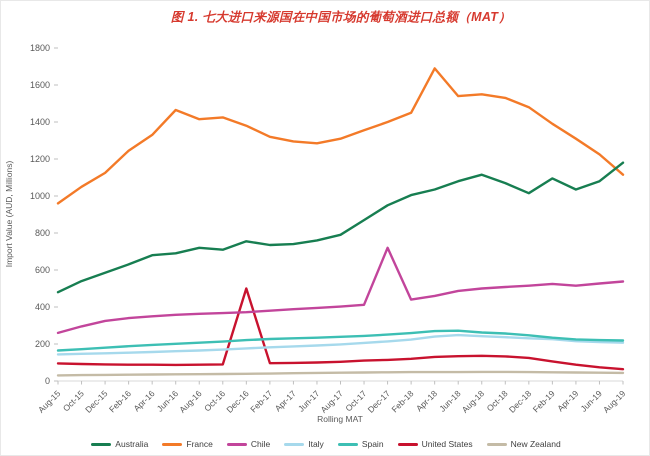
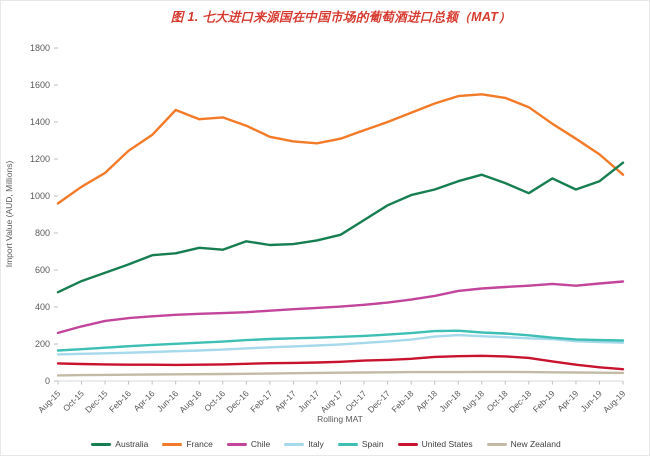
United States/Dec-16: 500 -> 90
Chile/Dec-17: 720 -> 420
France/Apr-18: 1690 -> 1500
